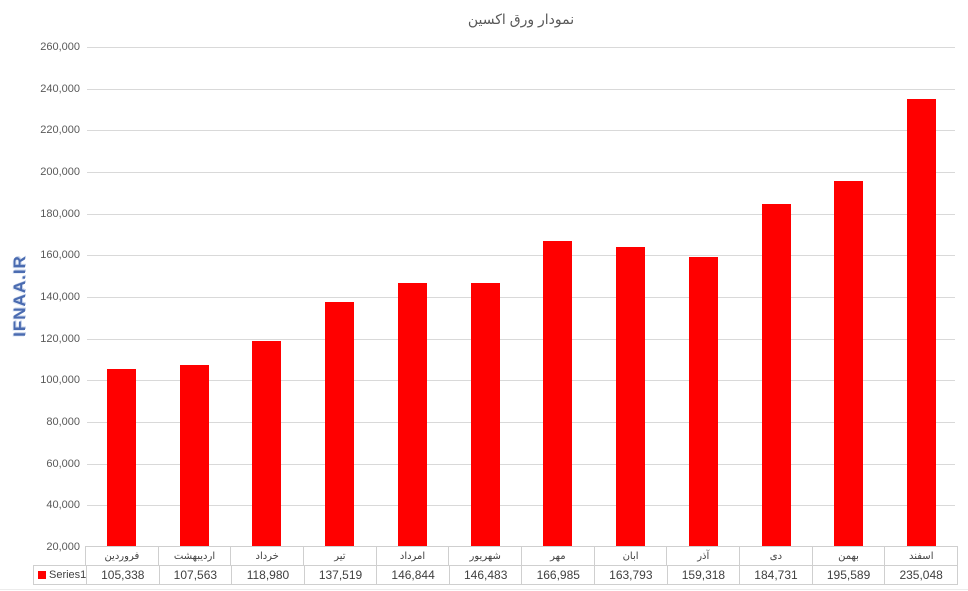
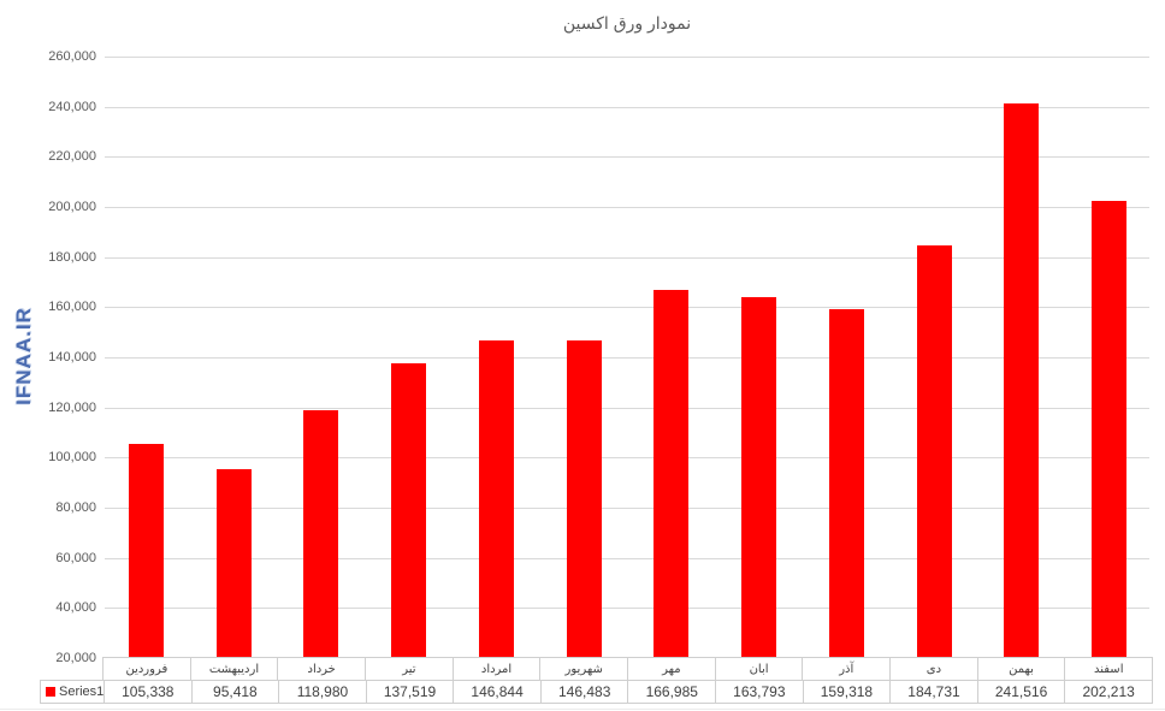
اردیبهشت: 107,563 -> 95,418
بهمن: 195,589 -> 241,516
اسفند: 235,048 -> 202,213
